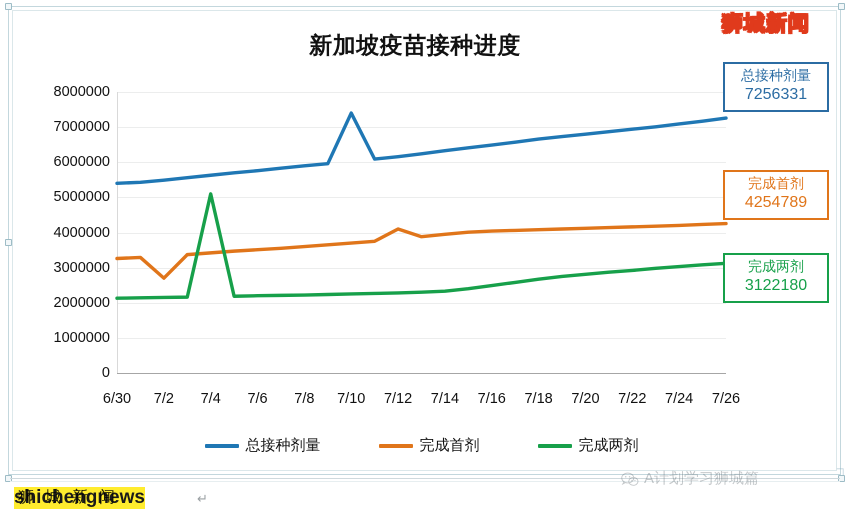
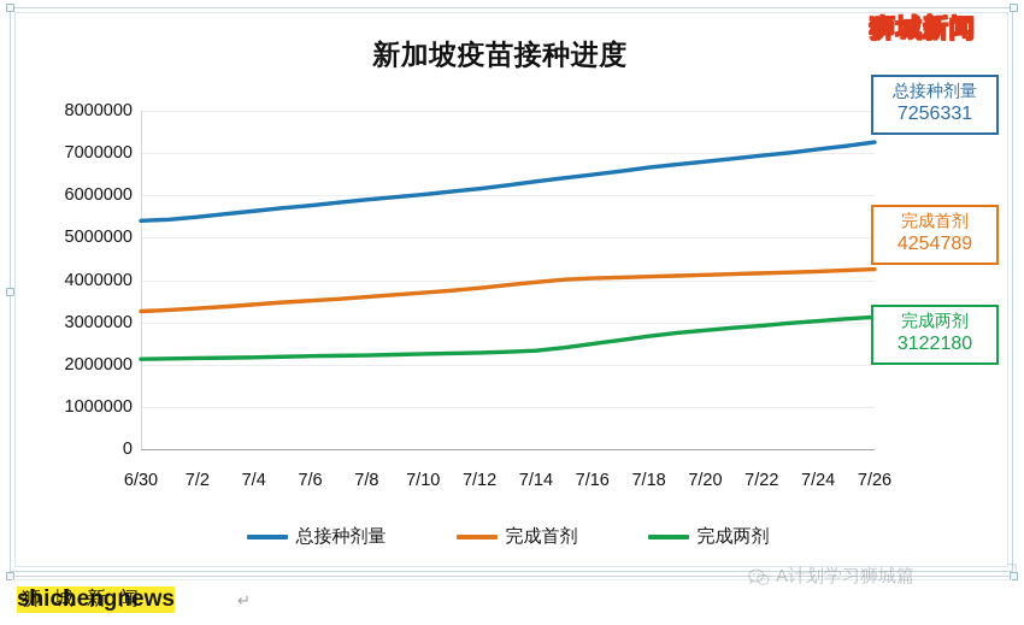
完成首剂/7/2: 2700000 -> 3300000
完成两剂/7/4: 5100000 -> 2200000
总接种剂量/7/10: 7400000 -> 6000000
完成首剂/7/12: 4100000 -> 3800000
